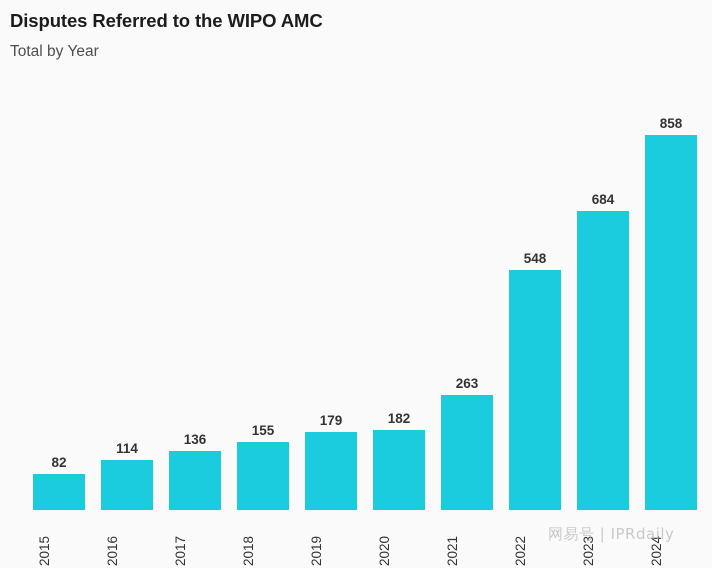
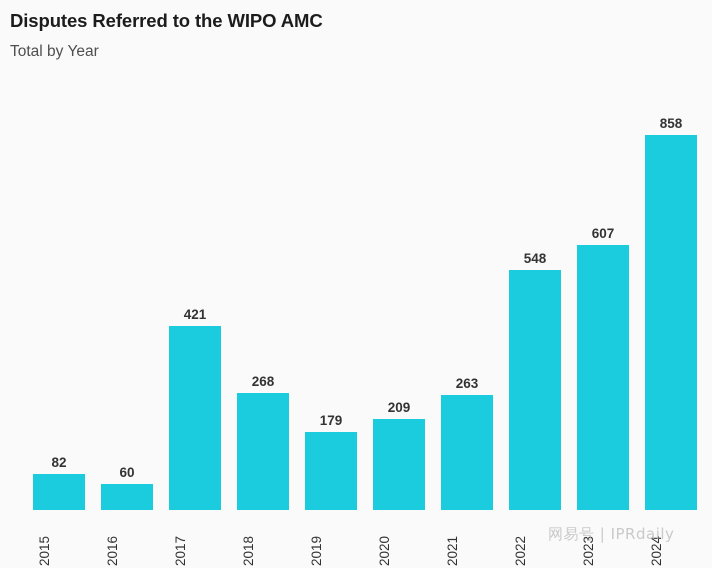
2016: 114 -> 60
2017: 136 -> 421
2018: 155 -> 268
2020: 182 -> 209
2023: 684 -> 607
